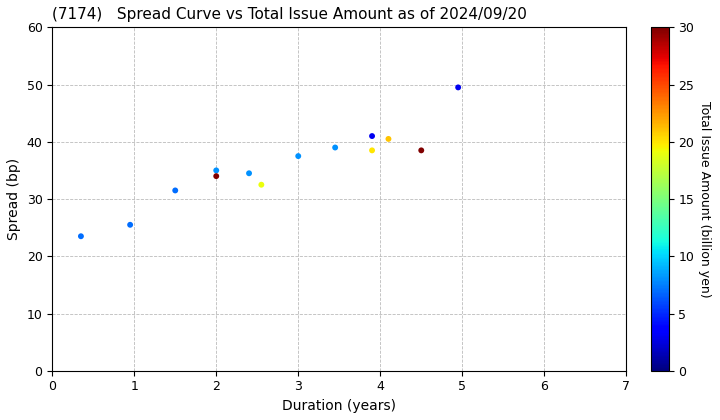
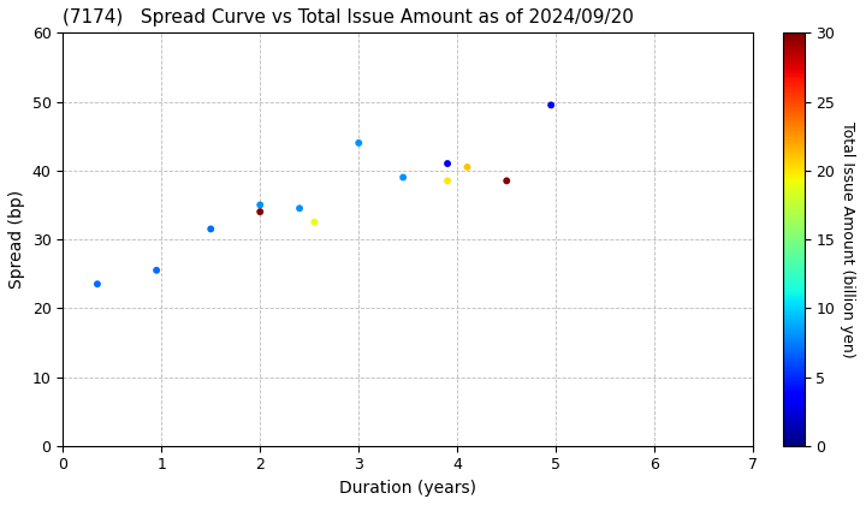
3: 37.5 -> 44.0
